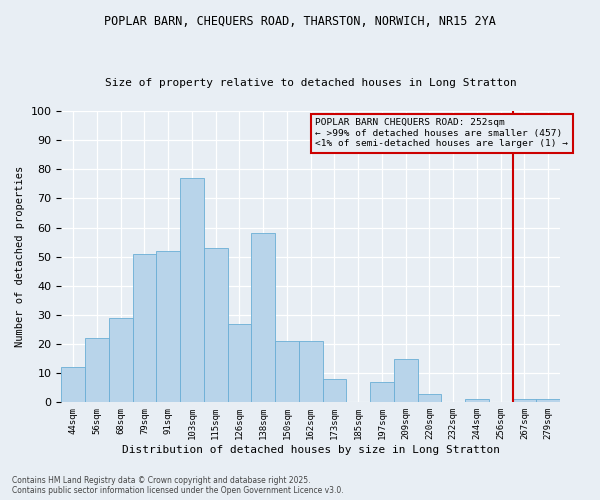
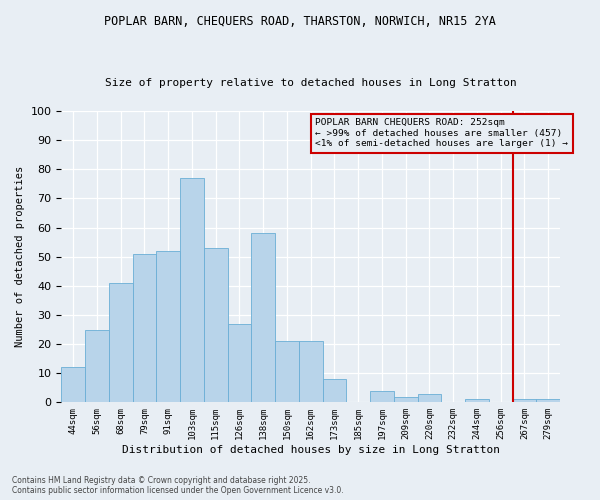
56sqm: 22 -> 25
68sqm: 29 -> 41
197sqm: 7 -> 4
209sqm: 15 -> 2
